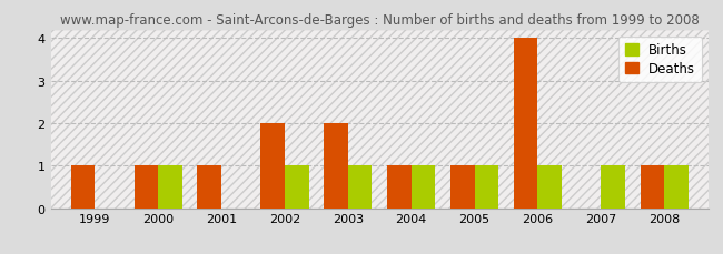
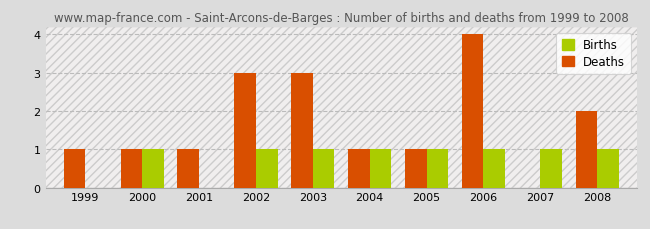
Deaths/2002: 2 -> 3
Deaths/2003: 2 -> 3
Deaths/2008: 1 -> 2
